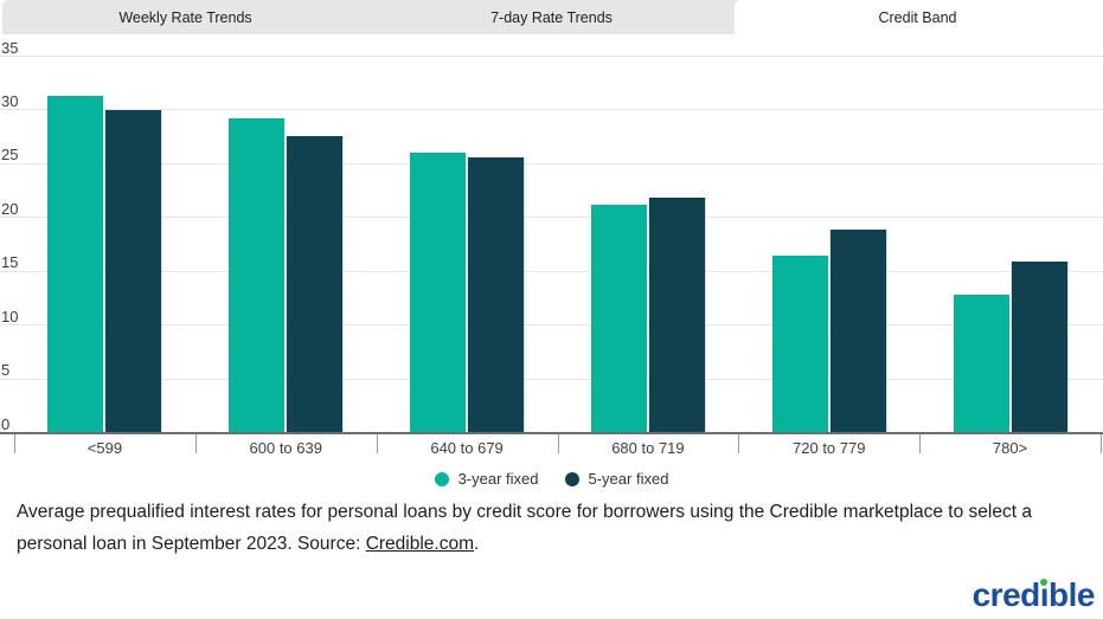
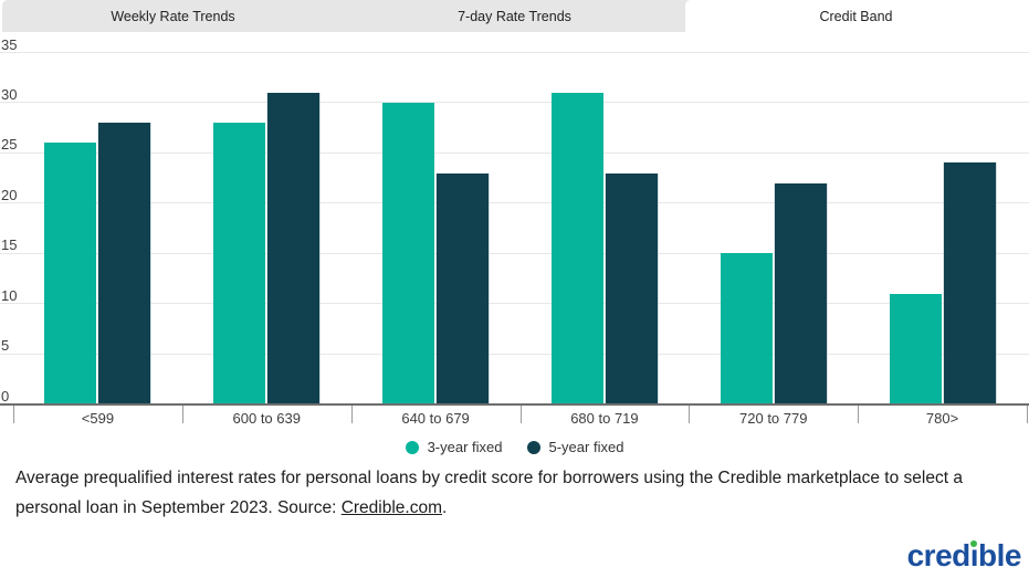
3-year fixed/<599: 31 -> 26
5-year fixed/<599: 30 -> 28
3-year fixed/600 to 639: 29 -> 28
5-year fixed/600 to 639: 28 -> 31
3-year fixed/640 to 679: 26 -> 30
5-year fixed/640 to 679: 26 -> 23
3-year fixed/680 to 719: 21 -> 31
5-year fixed/680 to 719: 22 -> 23
3-year fixed/720 to 779: 16 -> 15
5-year fixed/720 to 779: 19 -> 22
3-year fixed/780>: 13 -> 11
5-year fixed/780>: 16 -> 24
